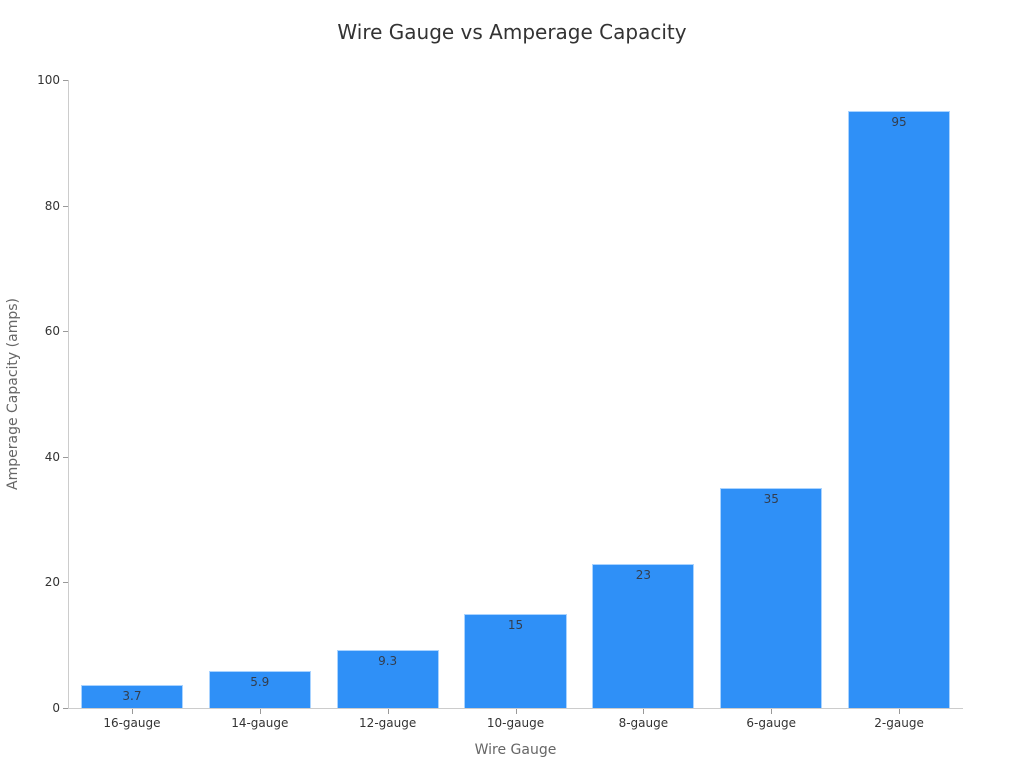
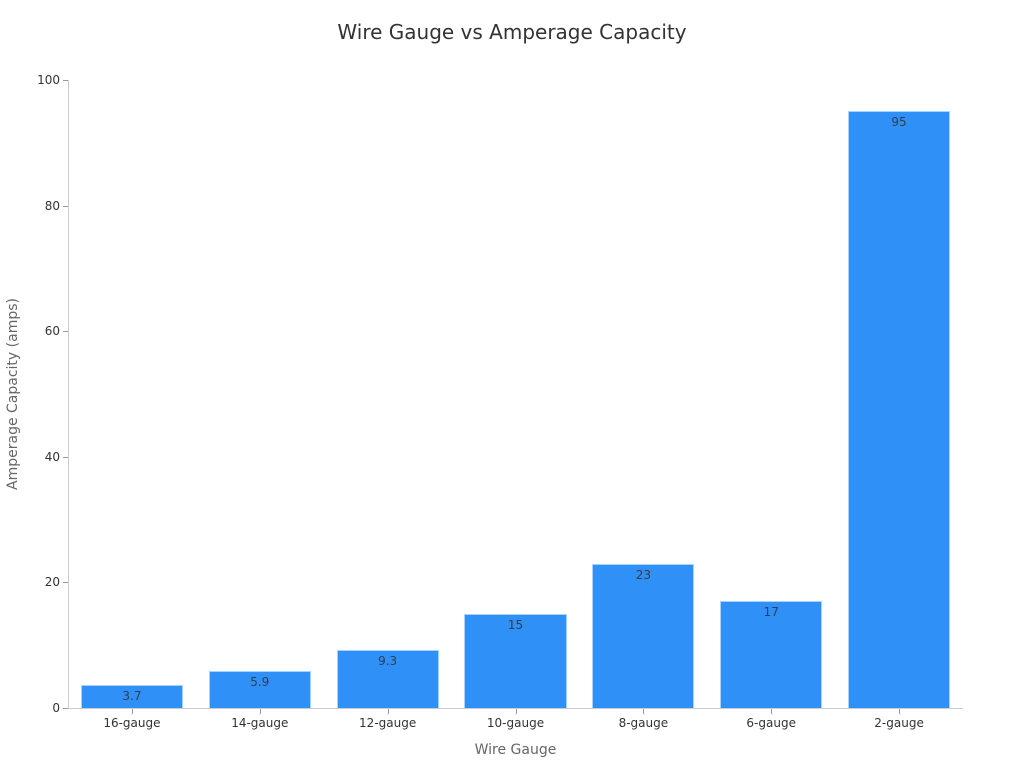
6-gauge: 35 -> 17
